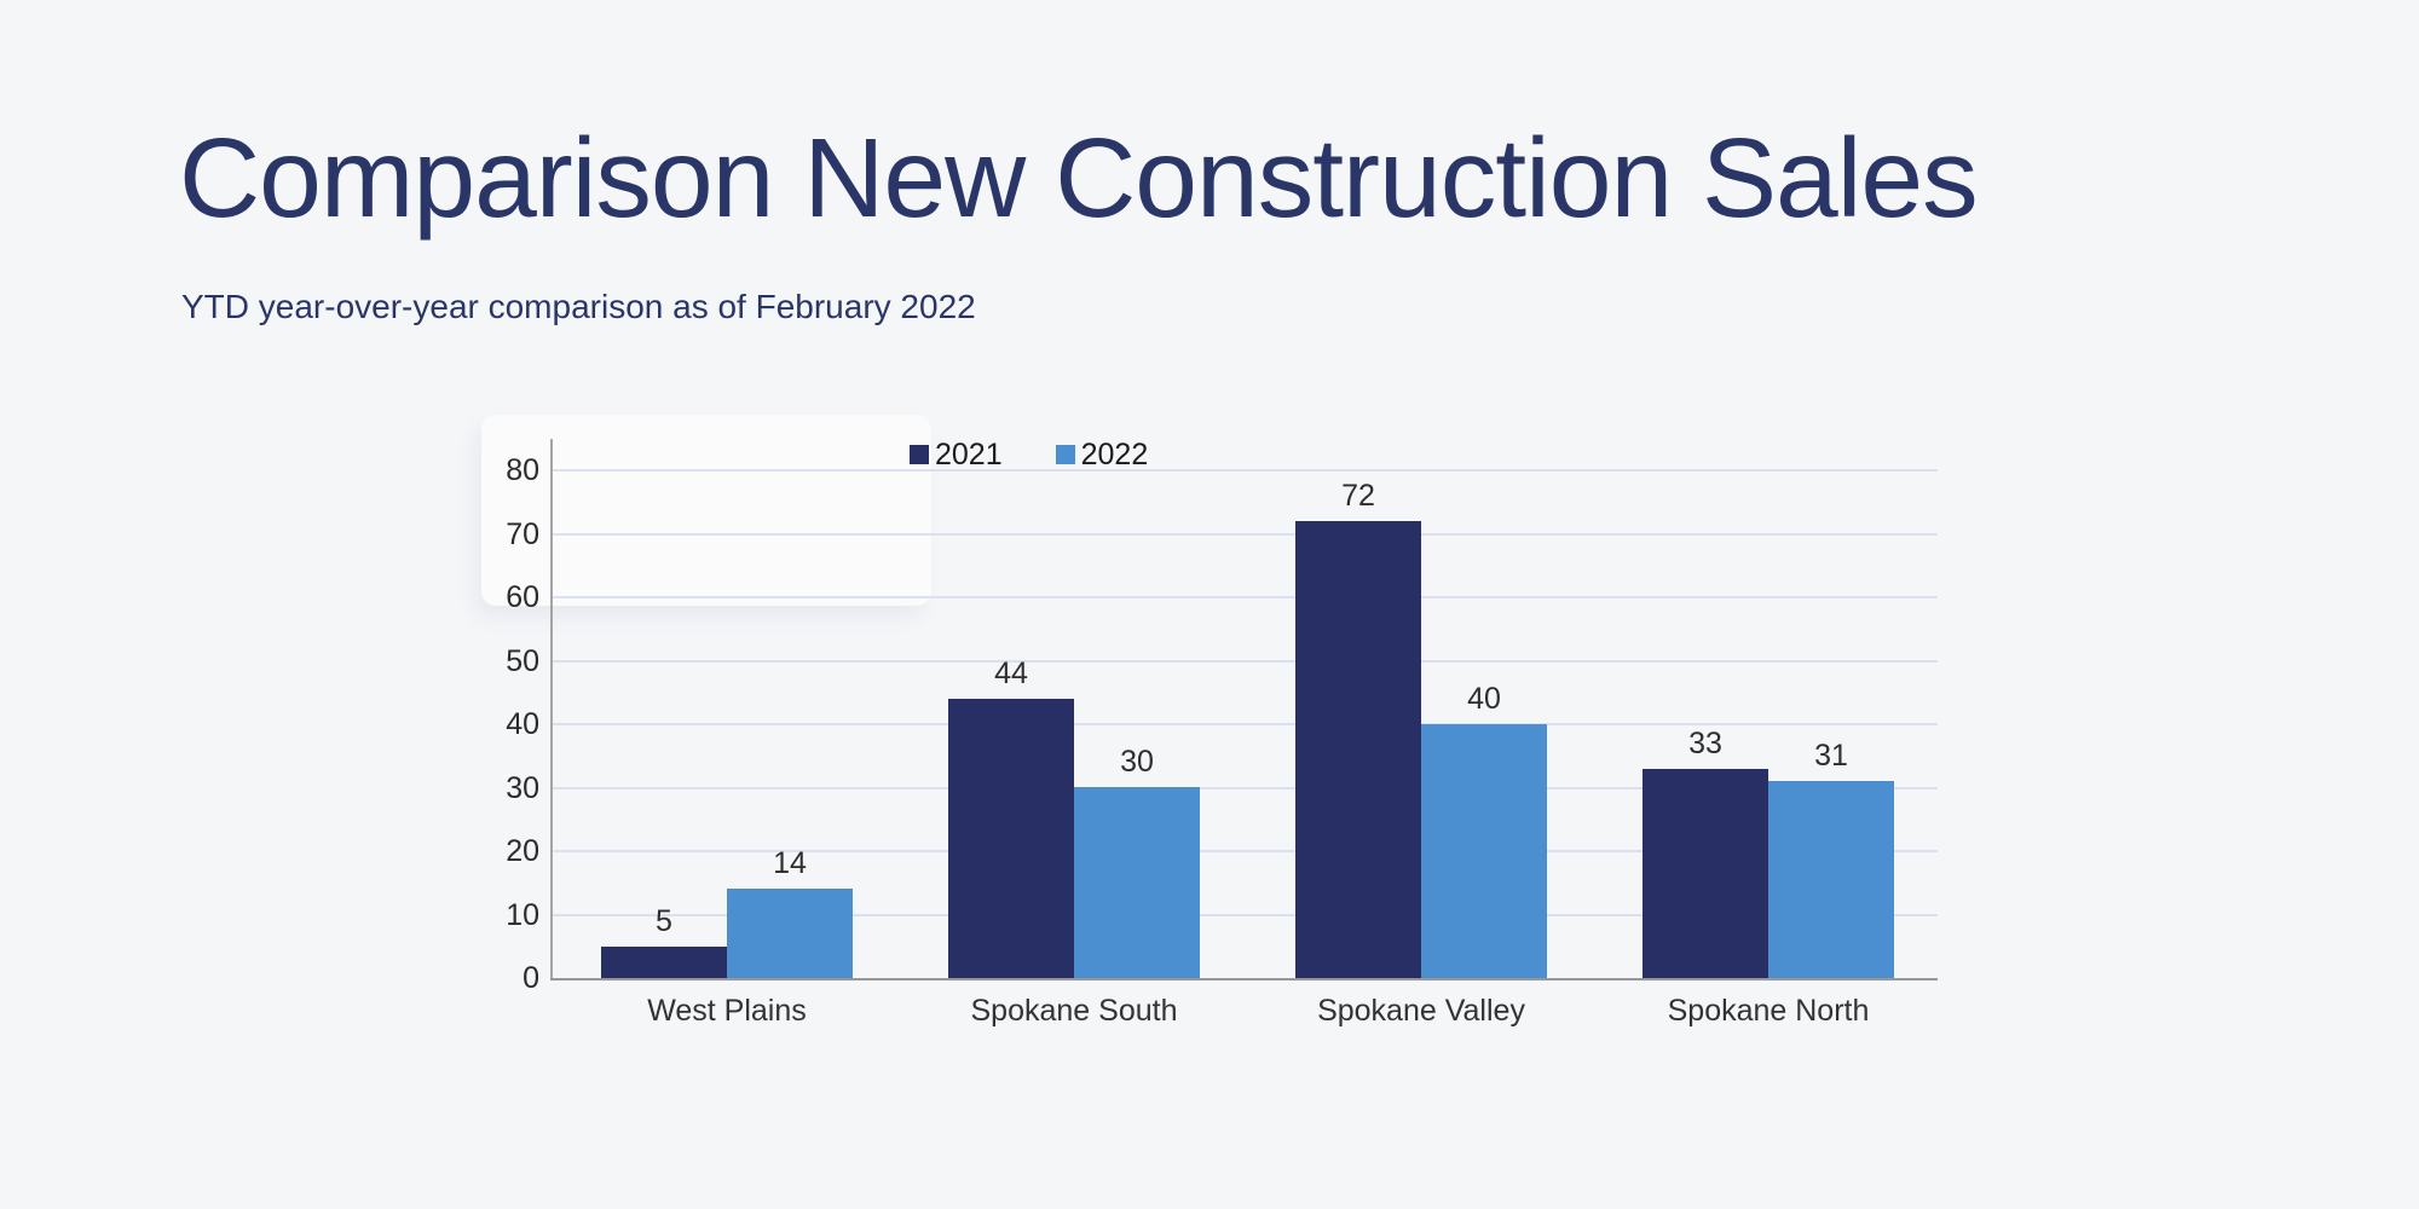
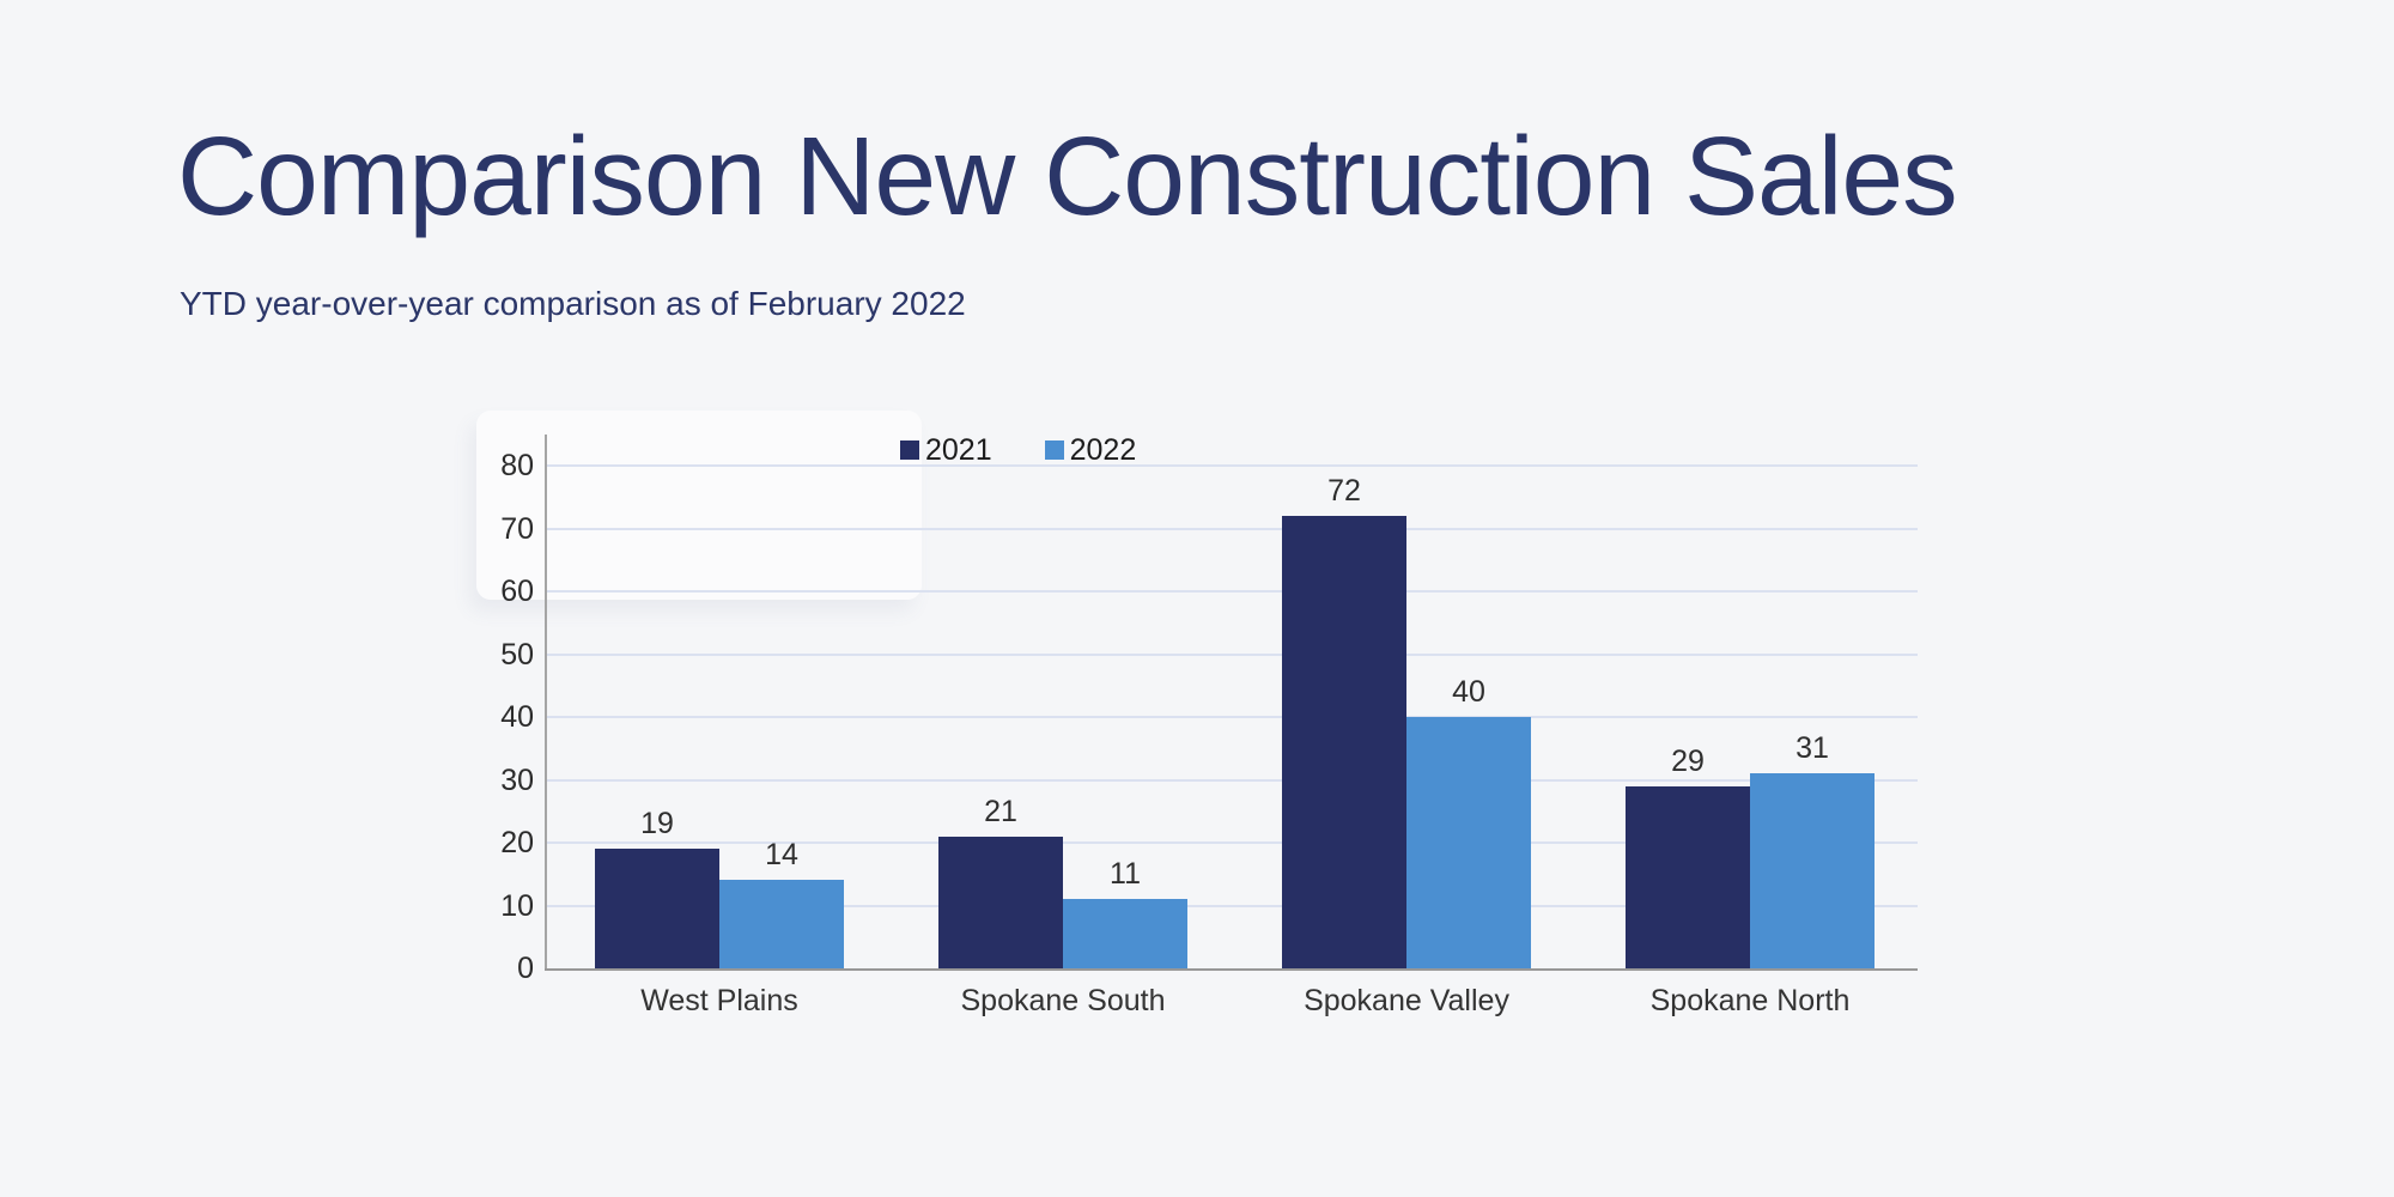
2021/West Plains: 5 -> 19
2021/Spokane South: 44 -> 21
2022/Spokane South: 30 -> 11
2021/Spokane North: 33 -> 29
